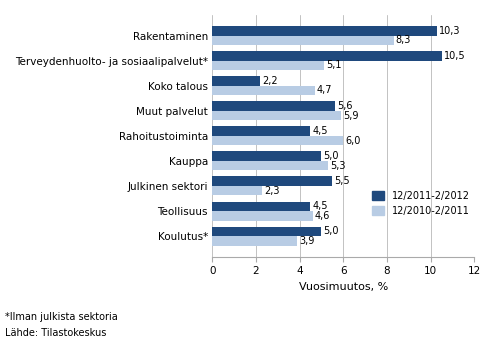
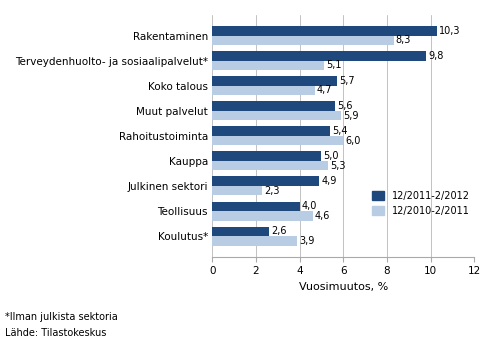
12/2011-2/2012/Terveydenhuolto- ja sosiaalipalvelut*: 10,5 -> 9,8
12/2011-2/2012/Koko talous: 2,2 -> 5,7
12/2011-2/2012/Rahoitustoiminta: 4,5 -> 5,4
12/2011-2/2012/Julkinen sektori: 5,5 -> 4,9
12/2011-2/2012/Teollisuus: 4,5 -> 4,0
12/2011-2/2012/Koulutus*: 5,0 -> 2,6
